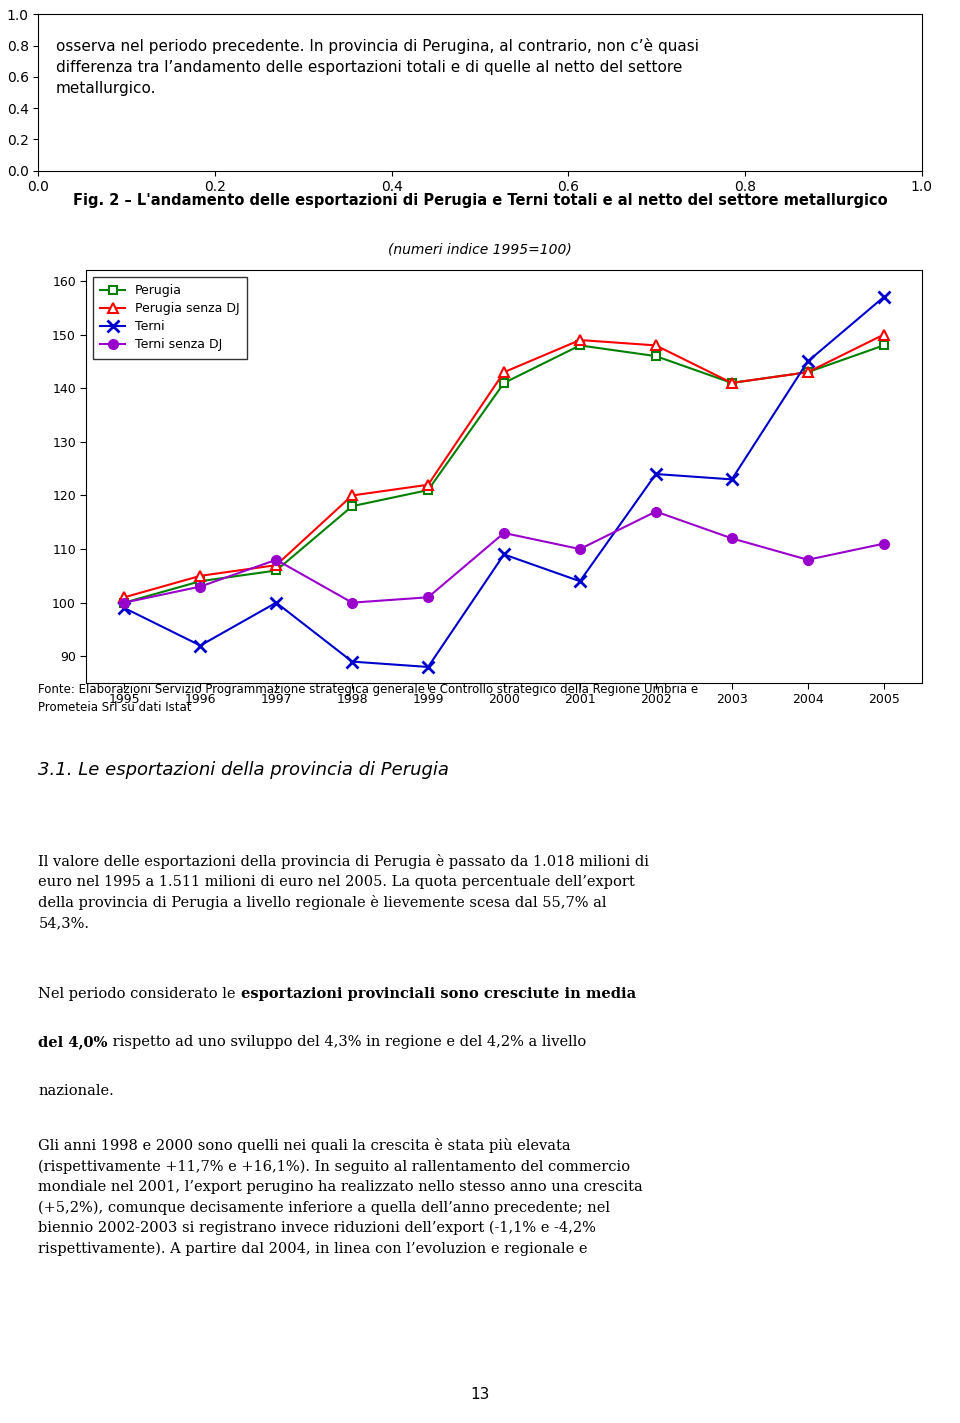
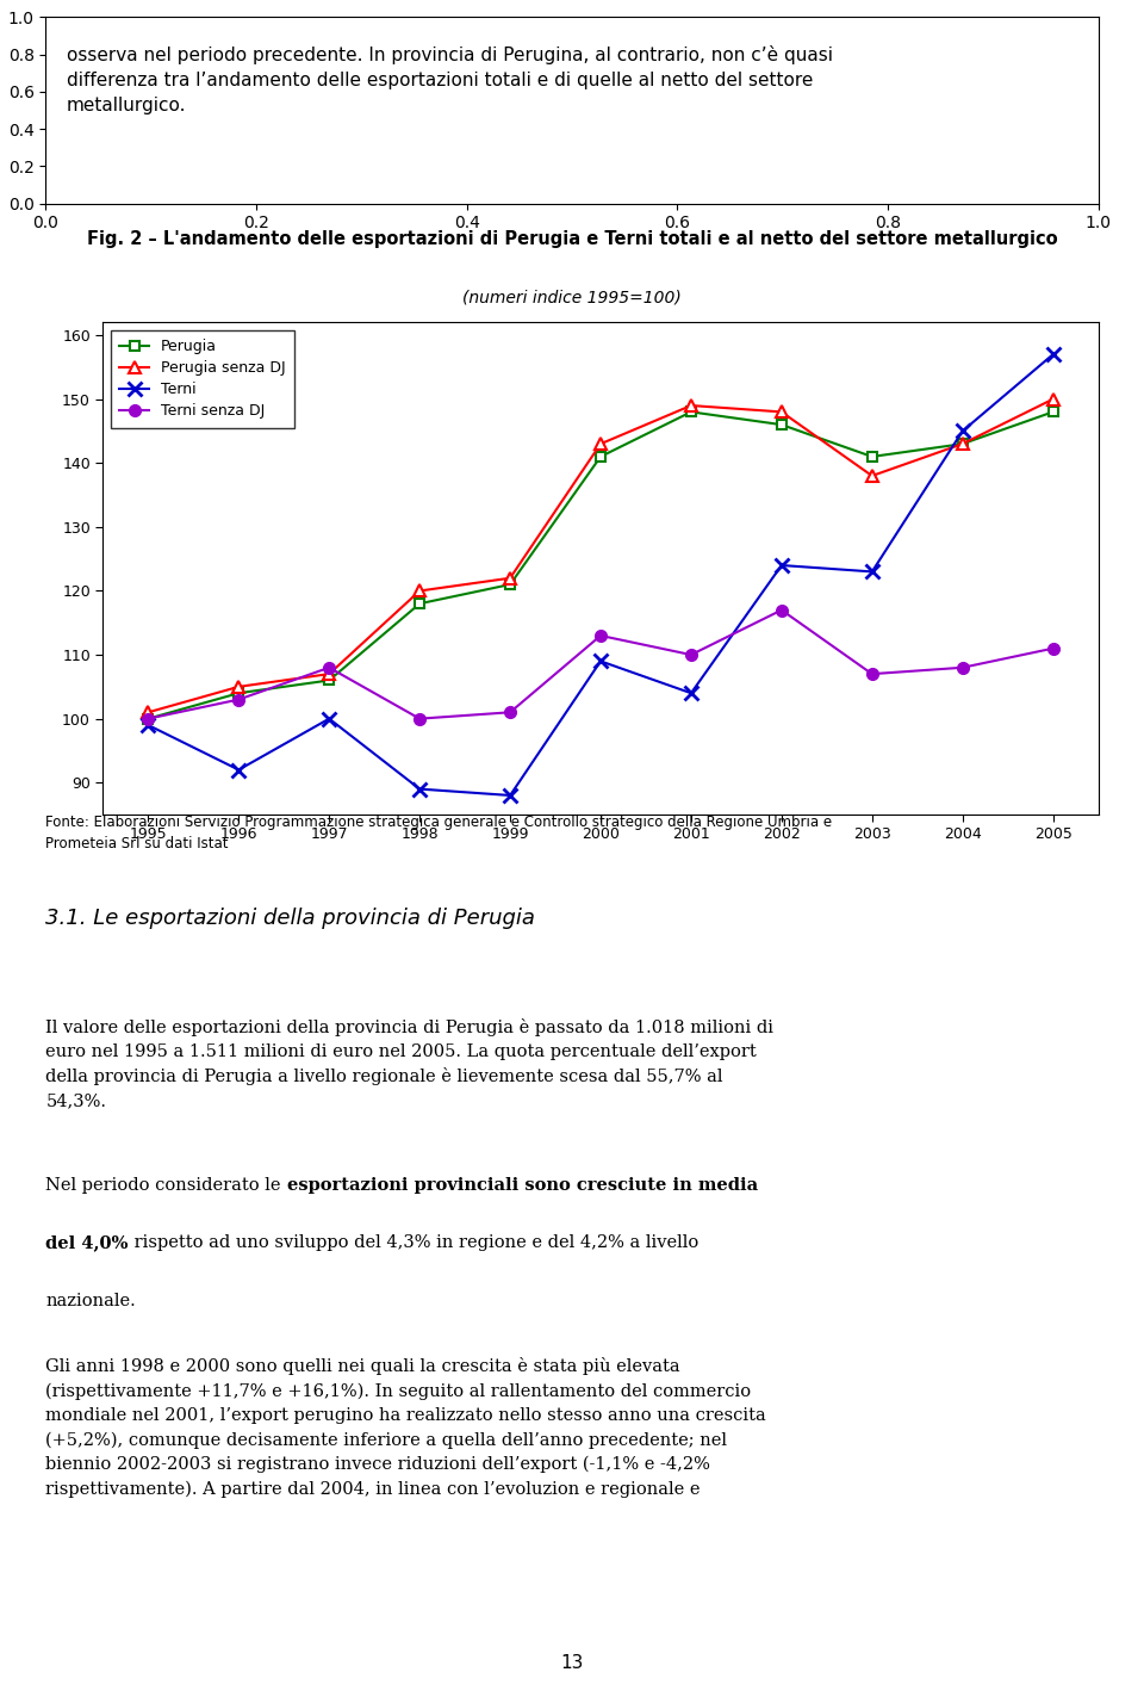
Perugia senza DJ/2003: 141 -> 138
Terni senza DJ/2003: 112 -> 107
